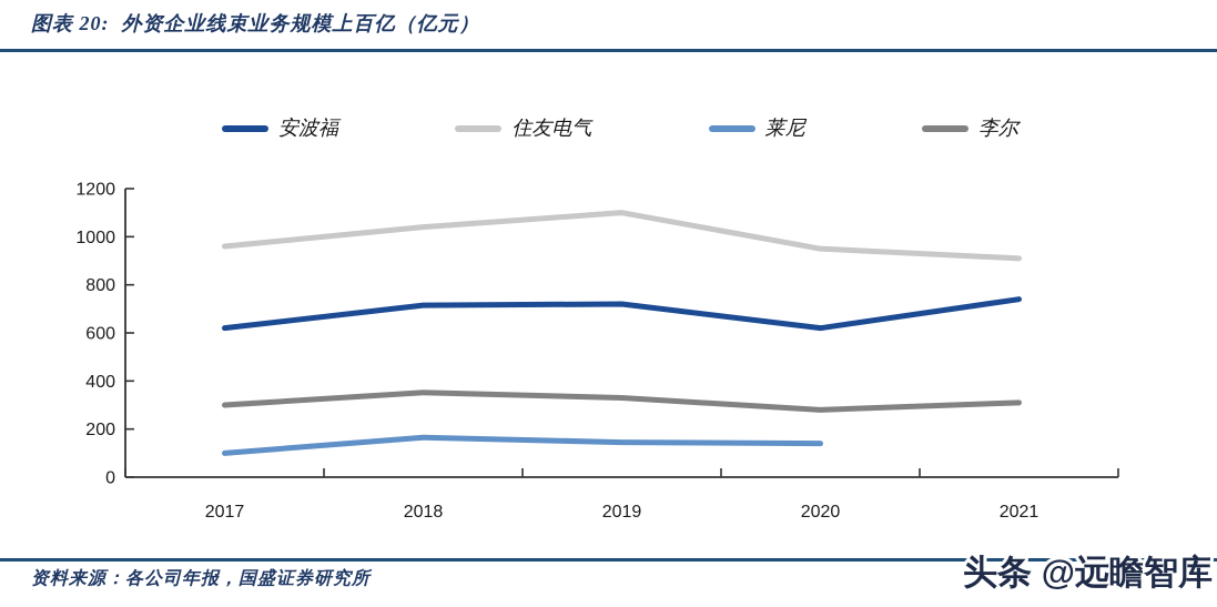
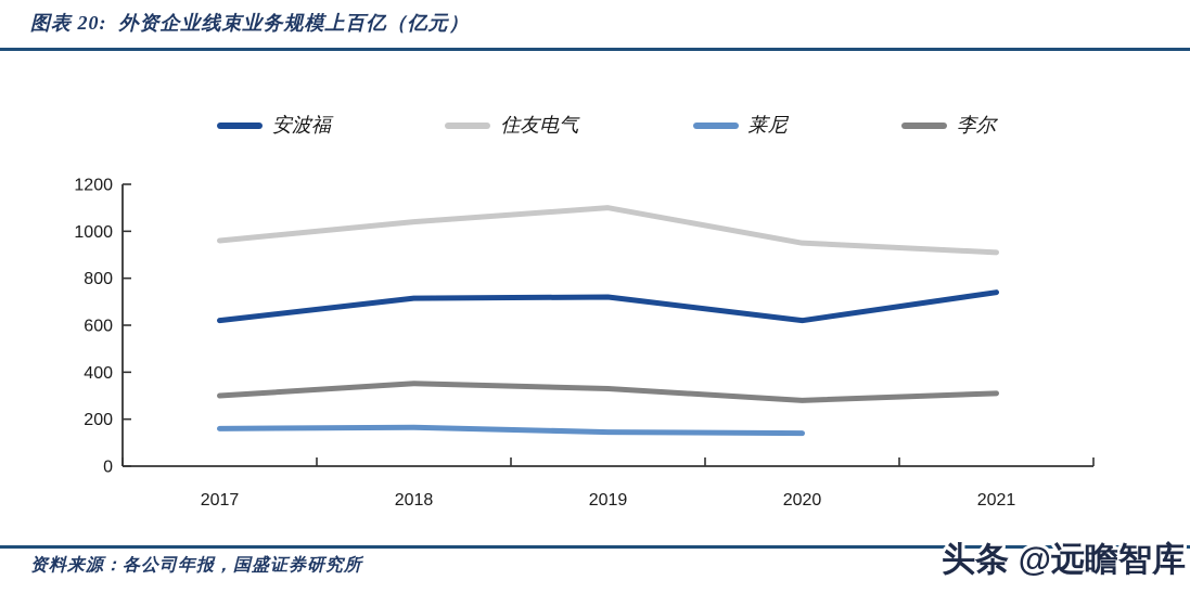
莱尼/2017: 100 -> 160
